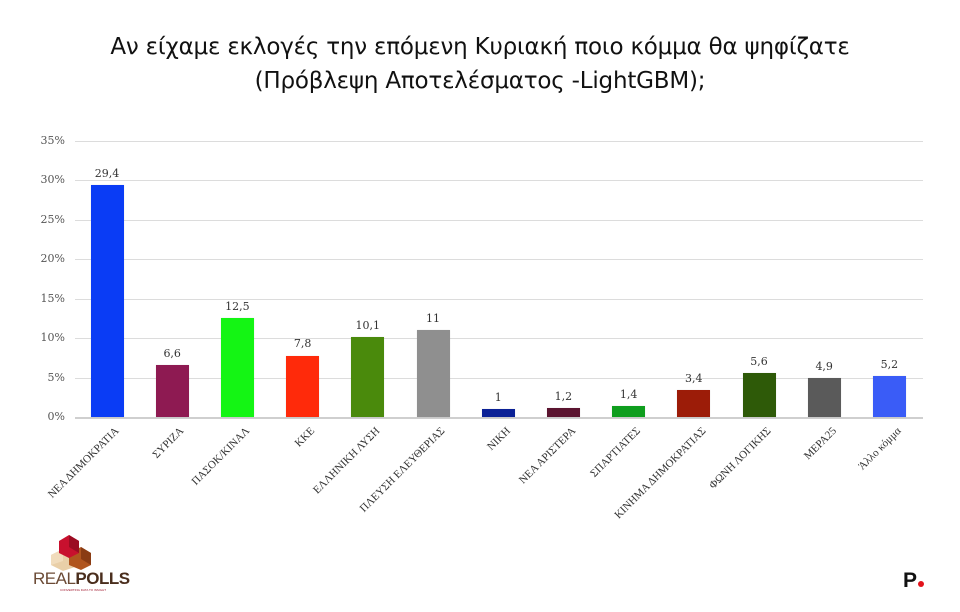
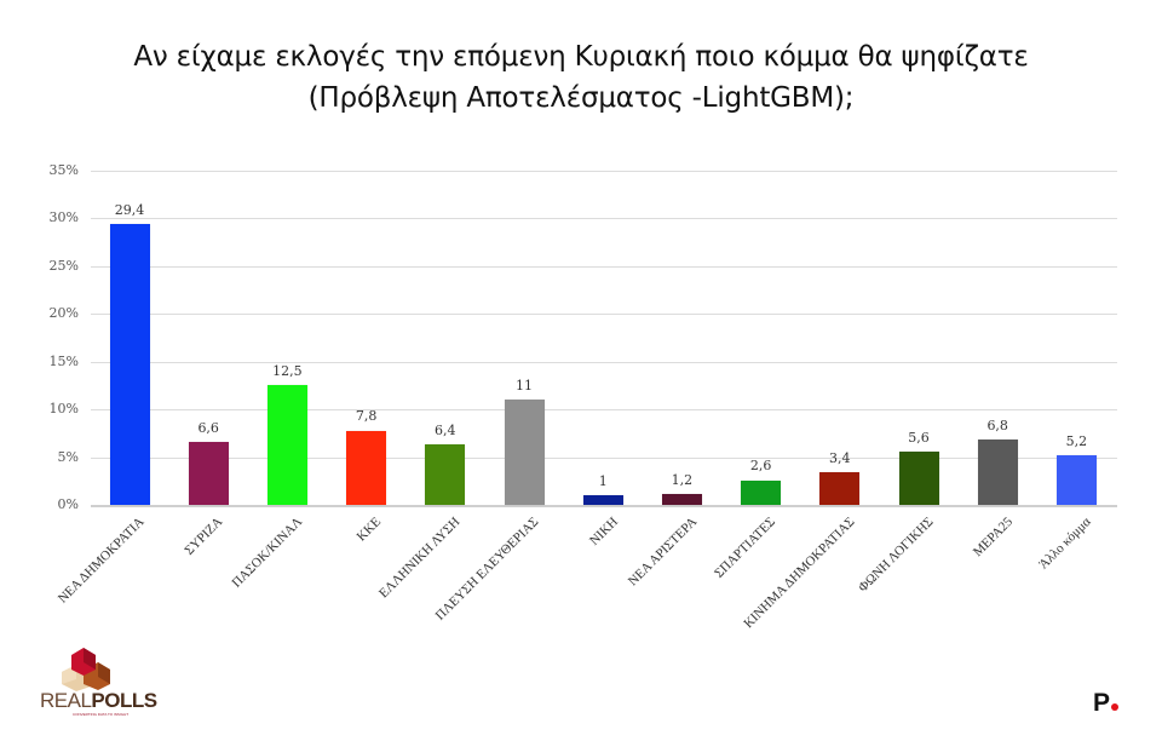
ΕΛΛΗΝΙΚΗ ΛΥΣΗ: 10,1 -> 6,4
ΣΠΑΡΤΙΑΤΕΣ: 1,4 -> 2,6
ΜΕΡΑ25: 4,9 -> 6,8
